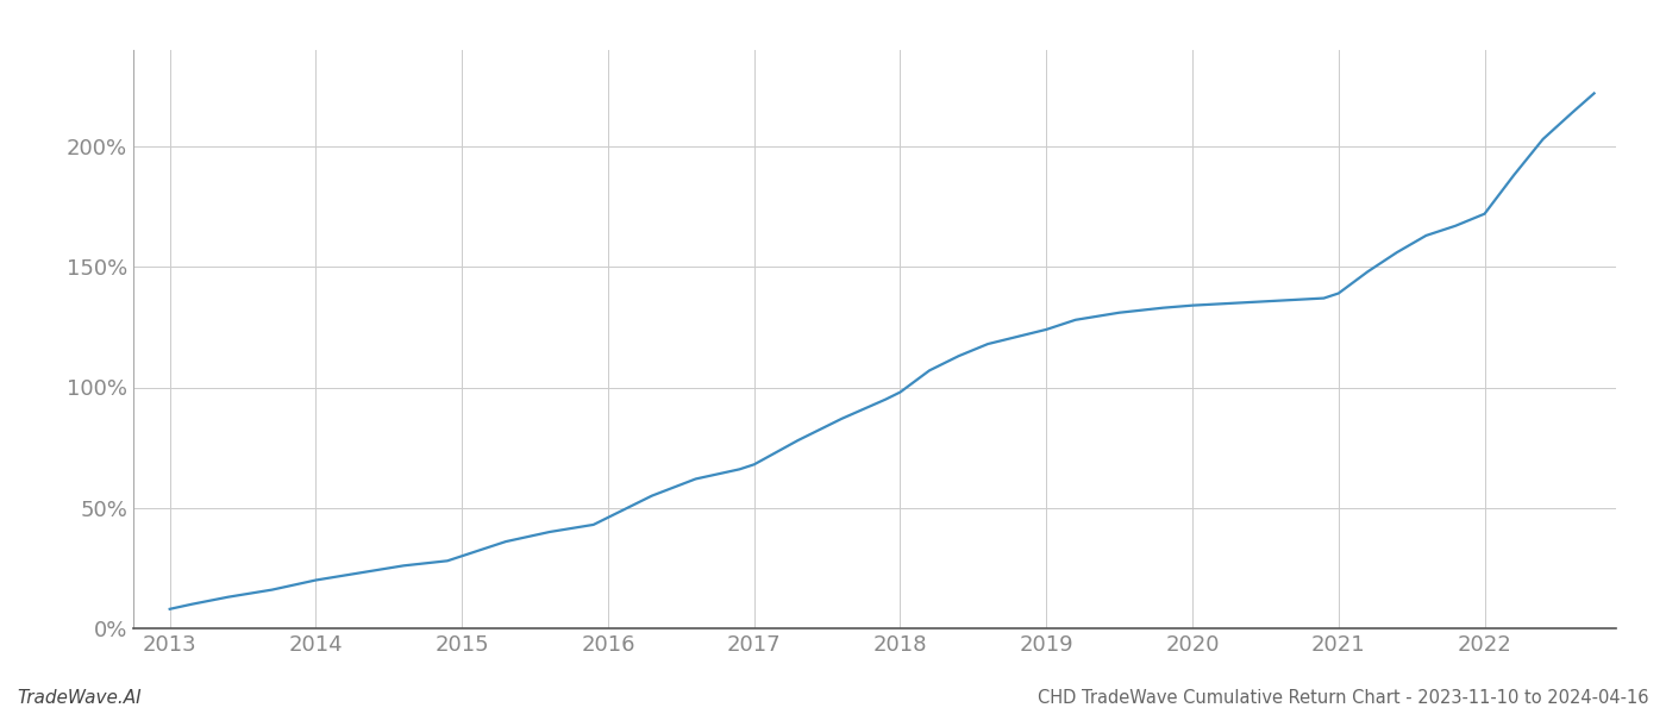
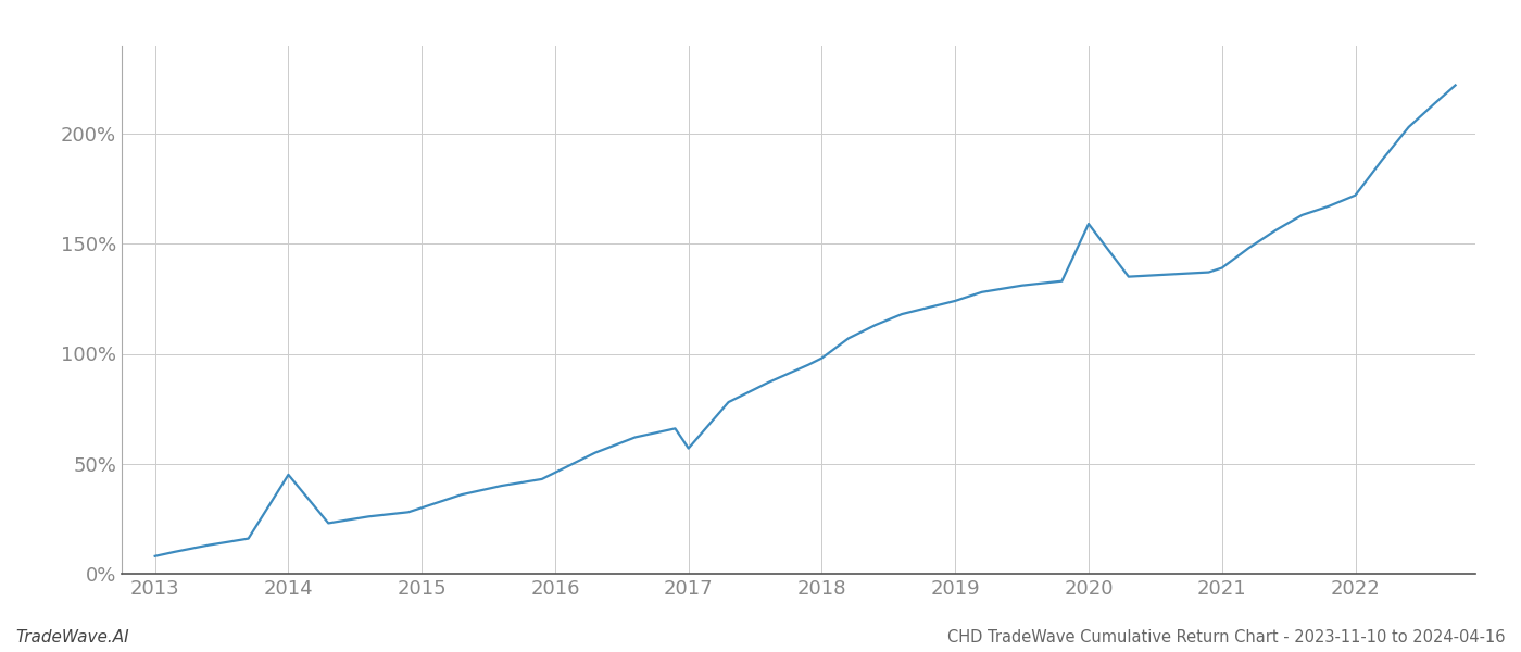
2014: 20% -> 45%
2017: 68% -> 57%
2020: 134% -> 159%
